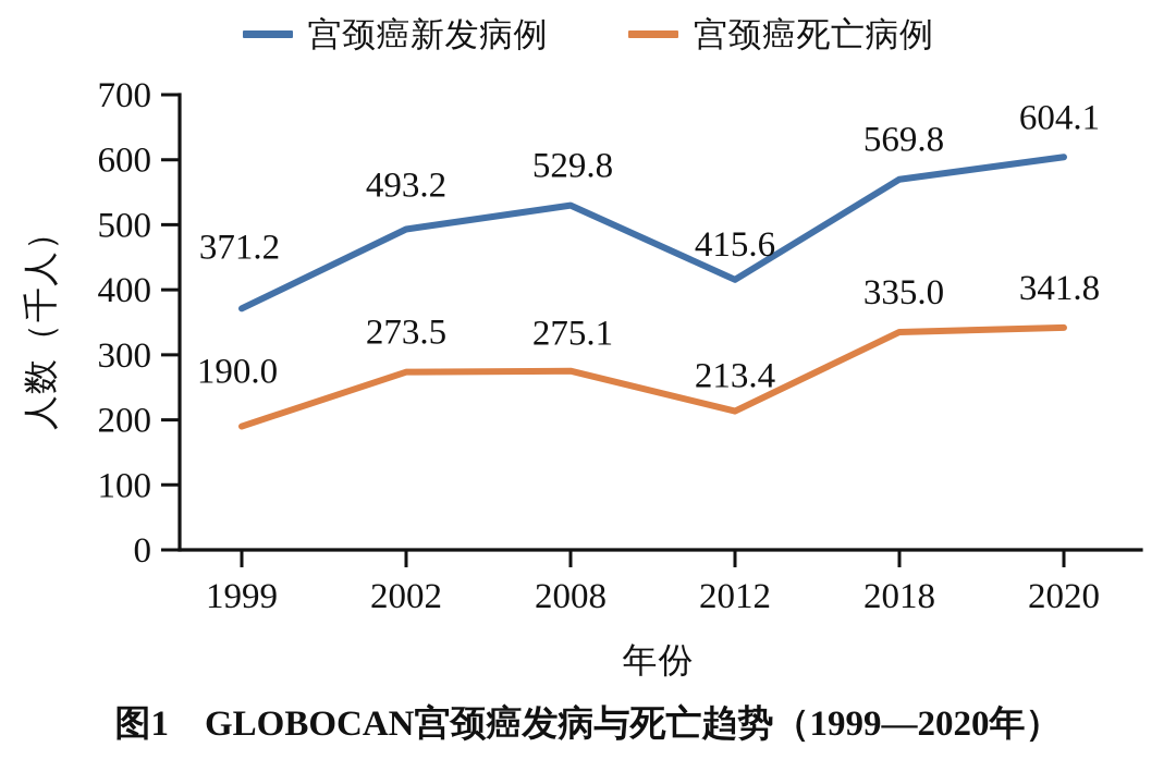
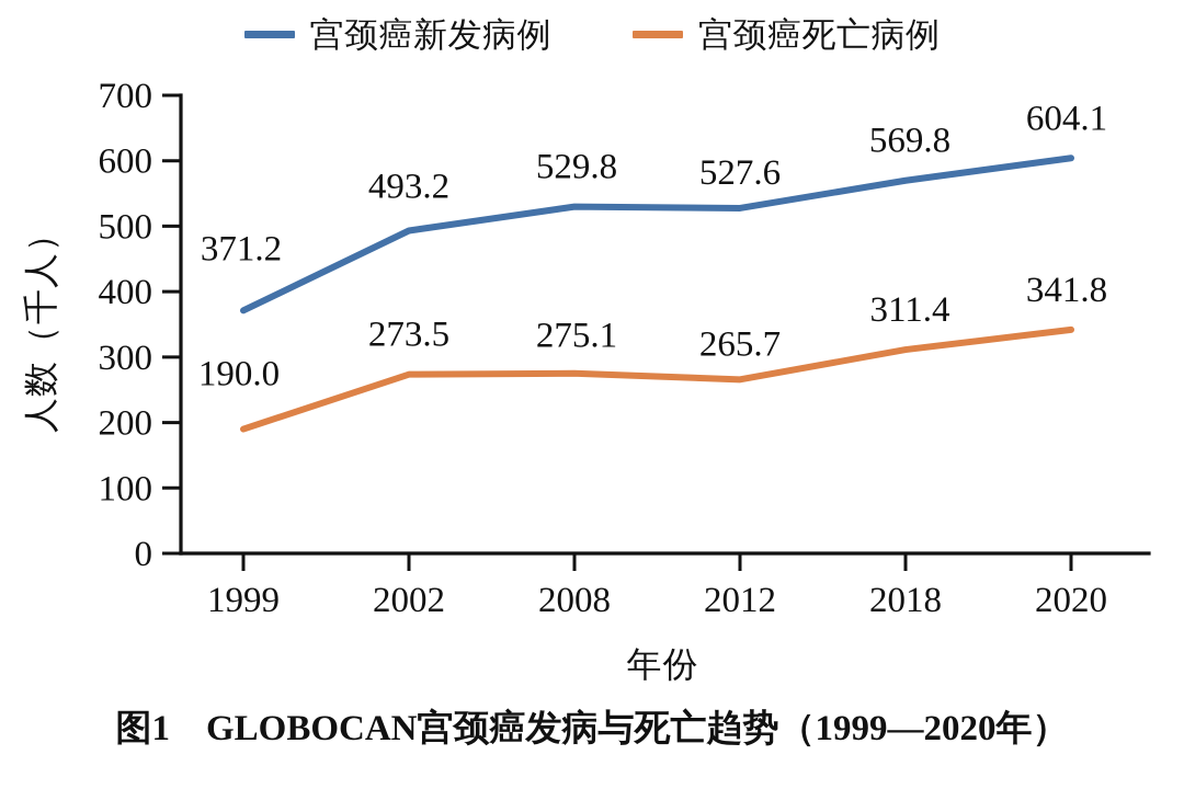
宫颈癌新发病例/2012: 415.6 -> 527.6
宫颈癌死亡病例/2012: 213.4 -> 265.7
宫颈癌死亡病例/2018: 335.0 -> 311.4
